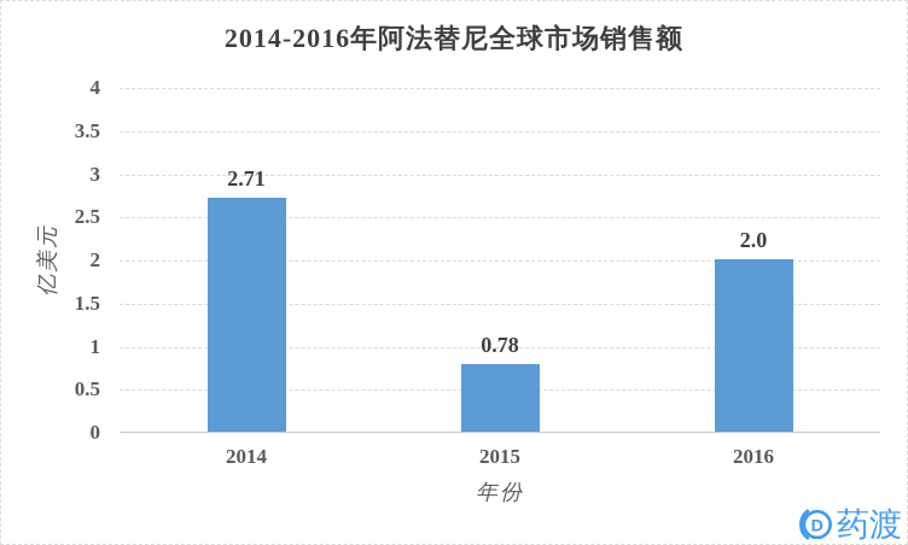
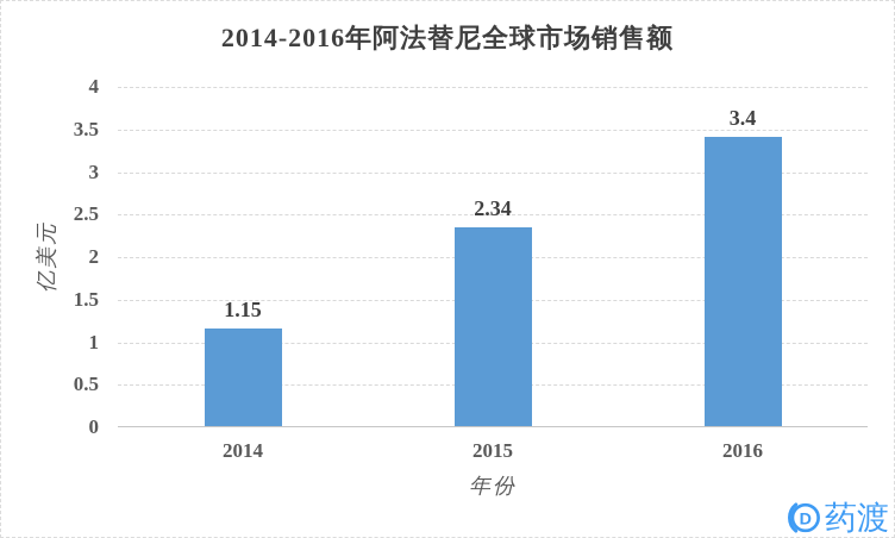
2014: 2.71 -> 1.15
2015: 0.78 -> 2.34
2016: 2.0 -> 3.4
